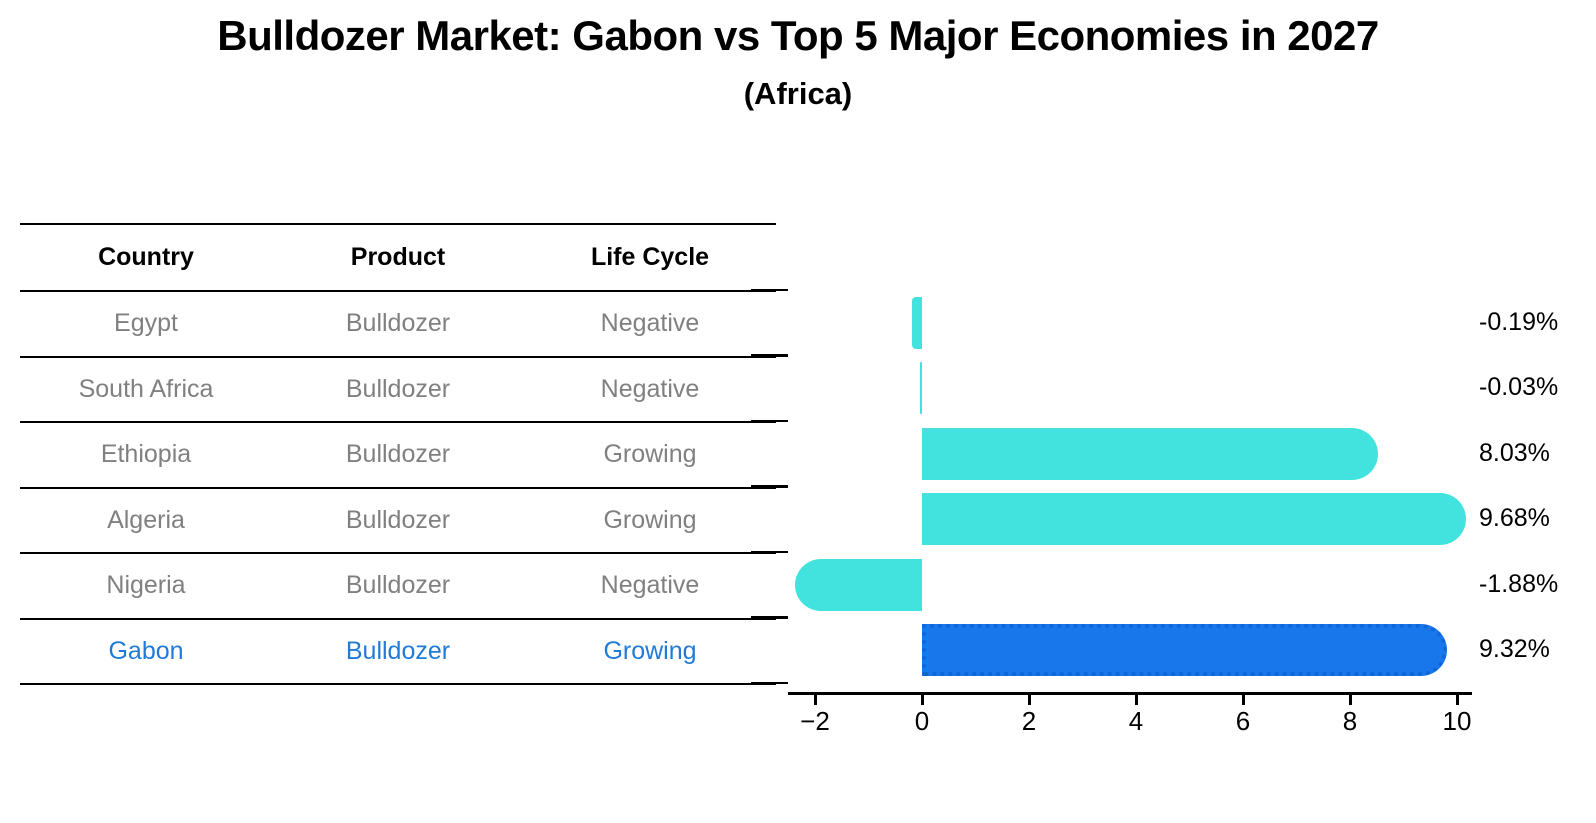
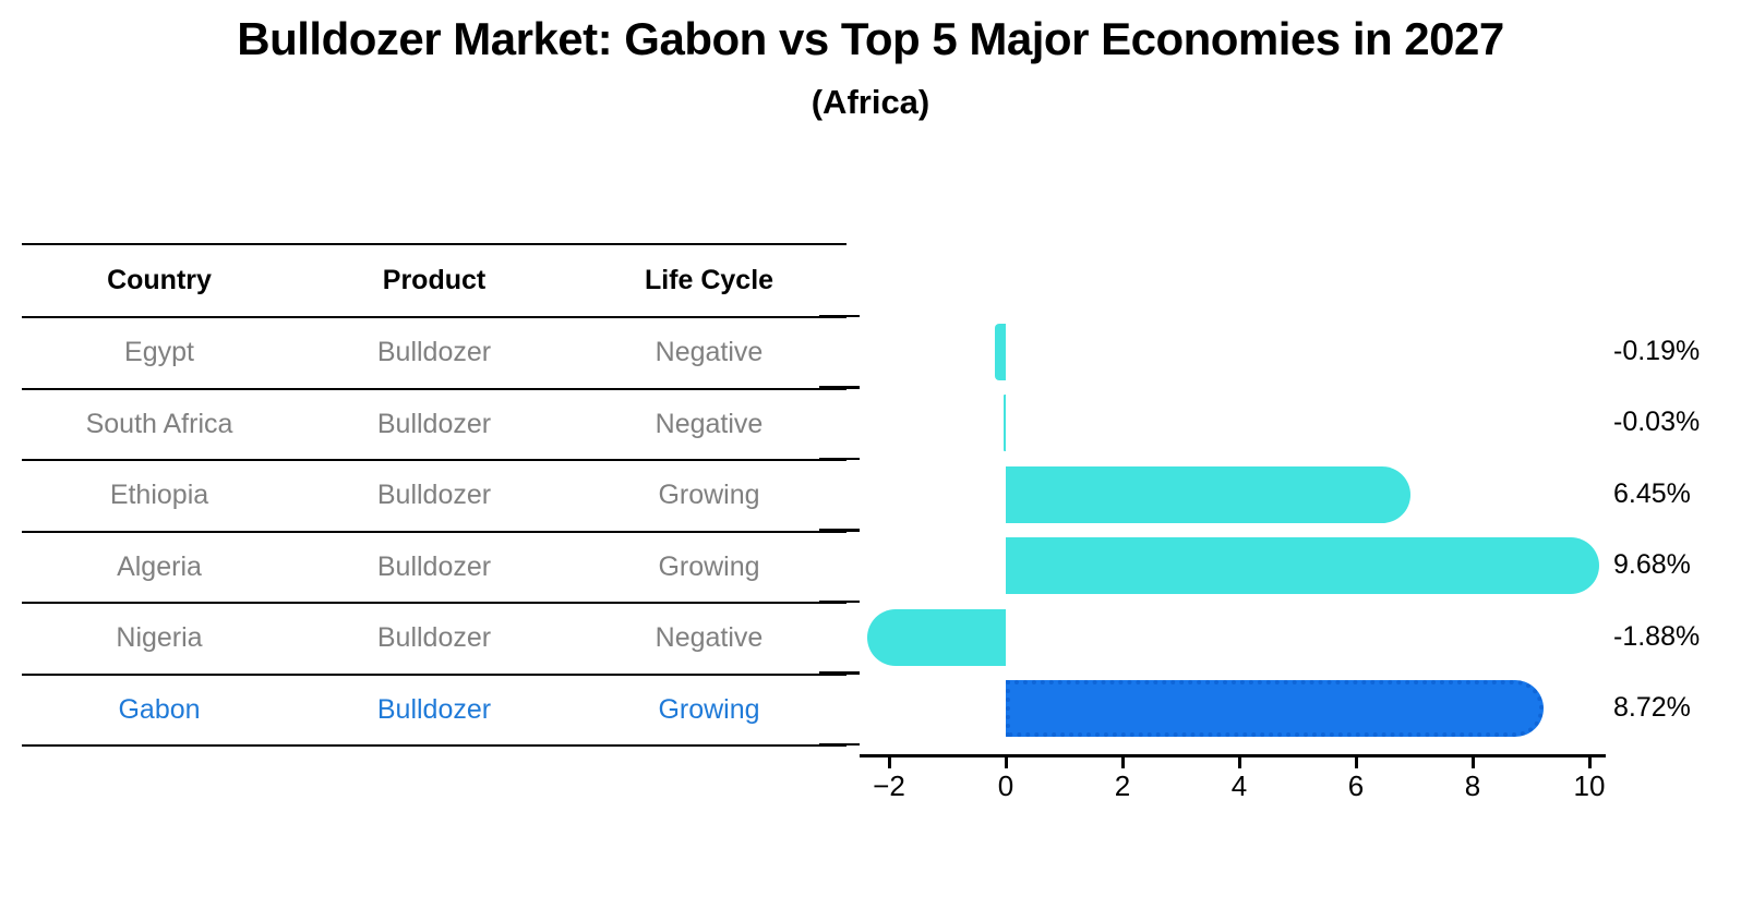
Ethiopia: 8.03% -> 6.45%
Gabon: 9.32% -> 8.72%
